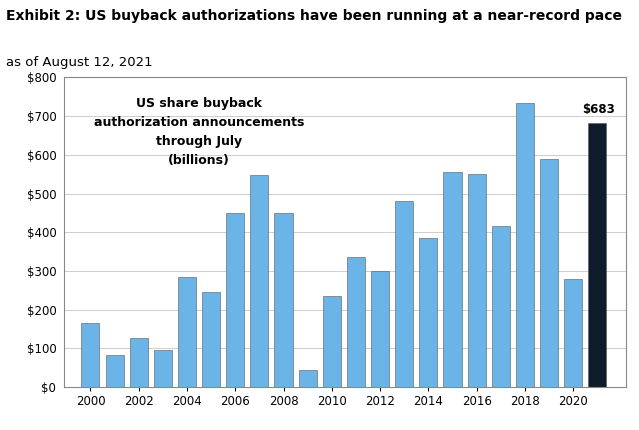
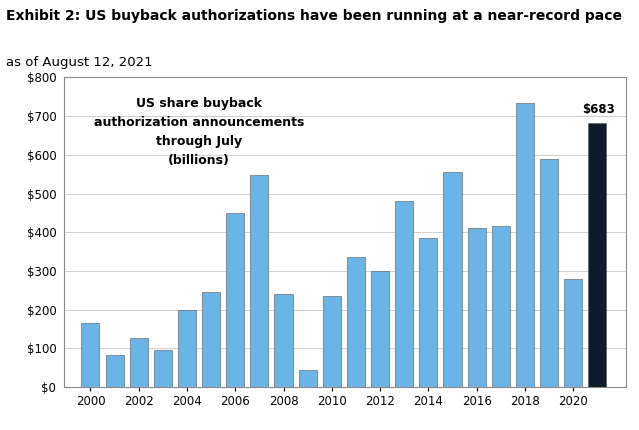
2004: $285 -> $200
2008: $450 -> $240
2016: $550 -> $410
